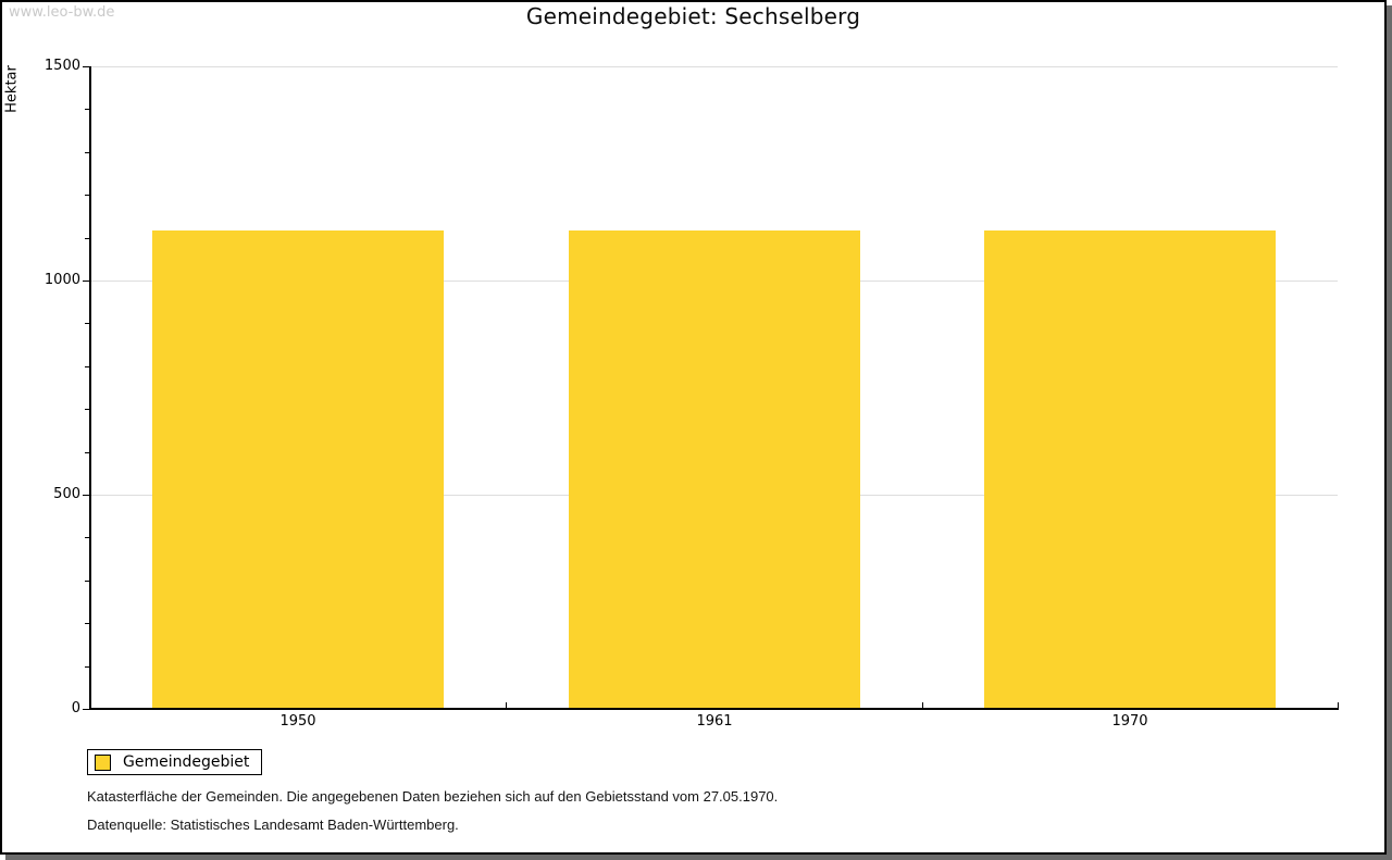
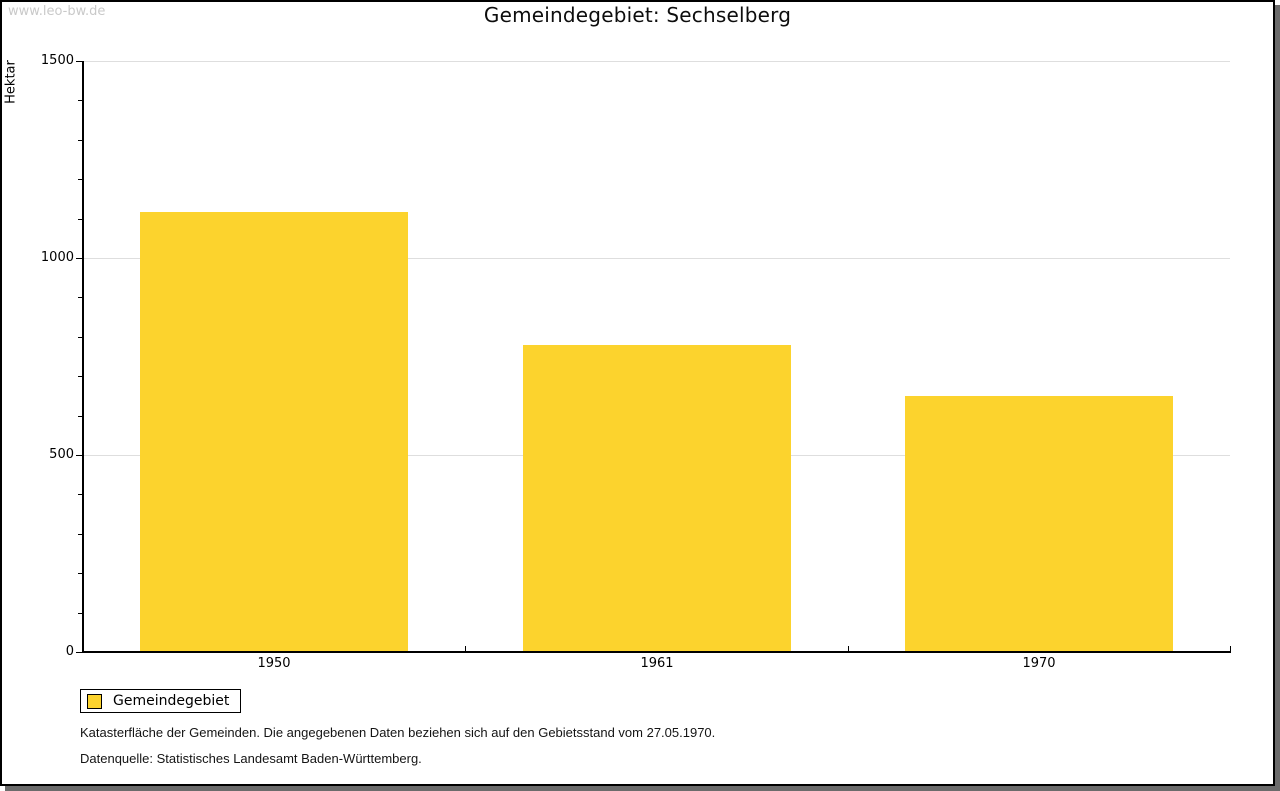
1961: 1120 -> 780
1970: 1120 -> 650
